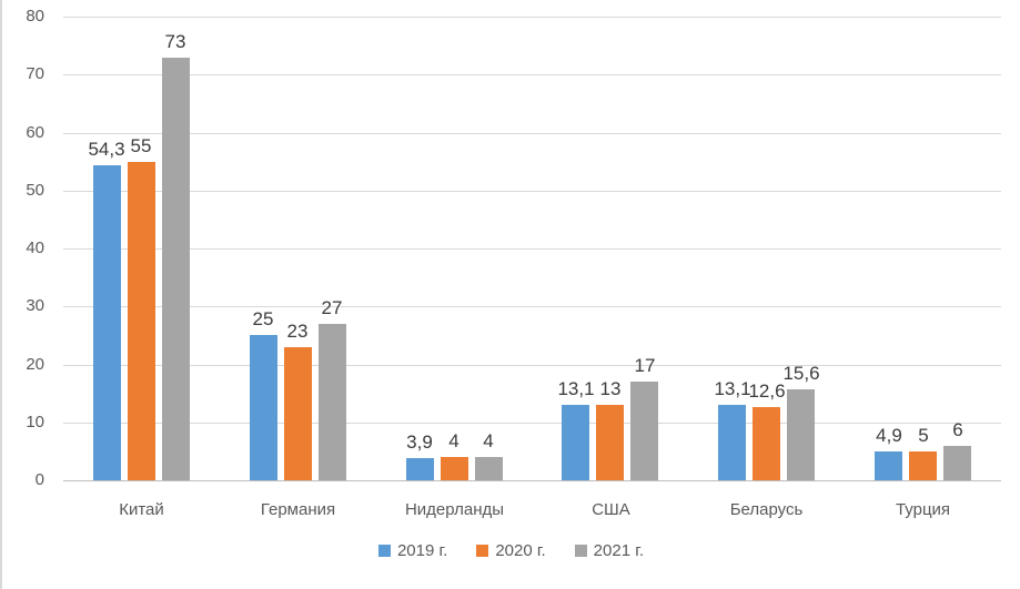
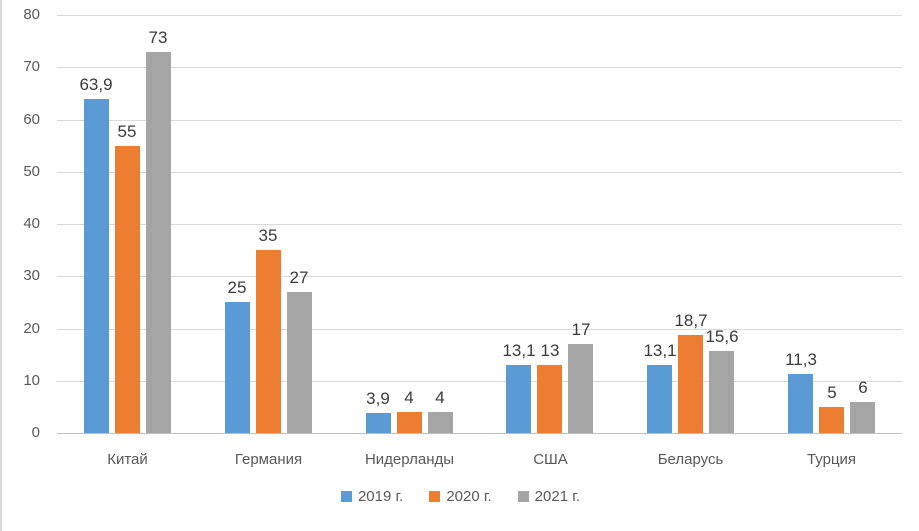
2019 г./Китай: 54,3 -> 63,9
2020 г./Германия: 23 -> 35
2020 г./Беларусь: 12,6 -> 18,7
2019 г./Турция: 4,9 -> 11,3
